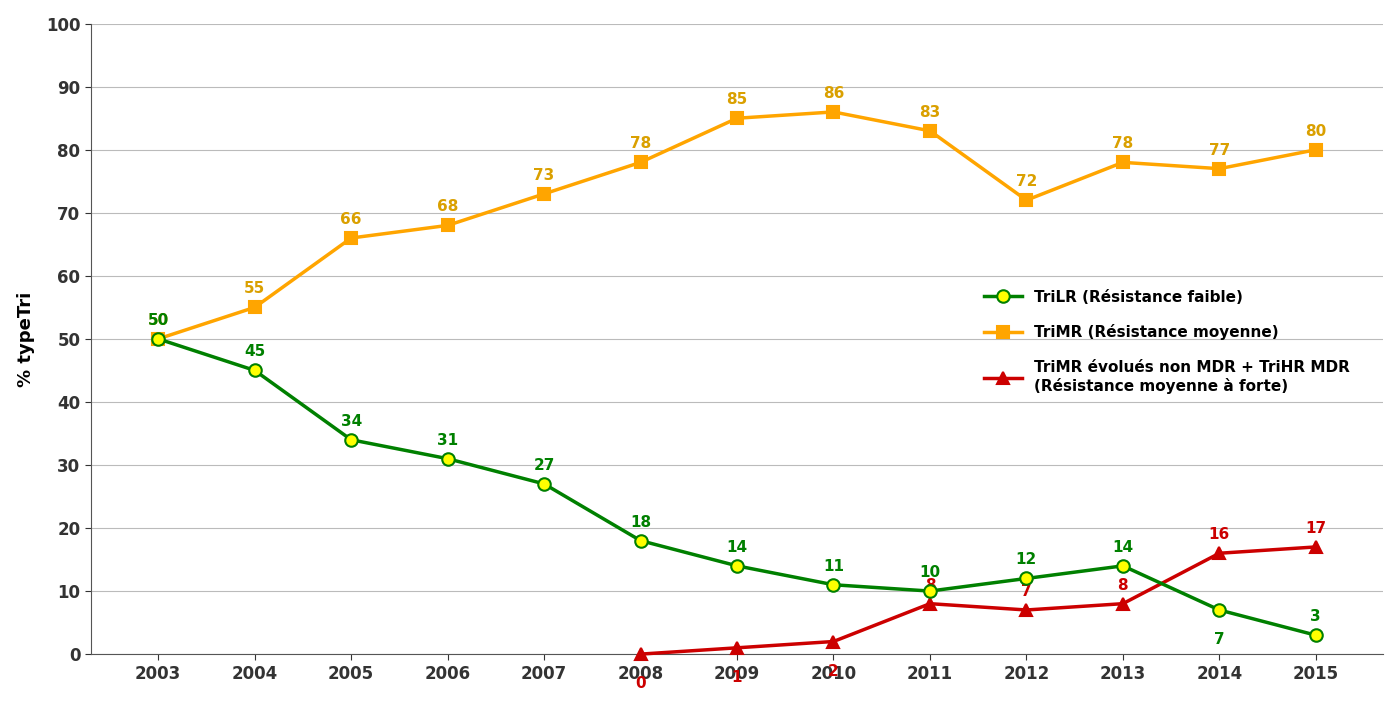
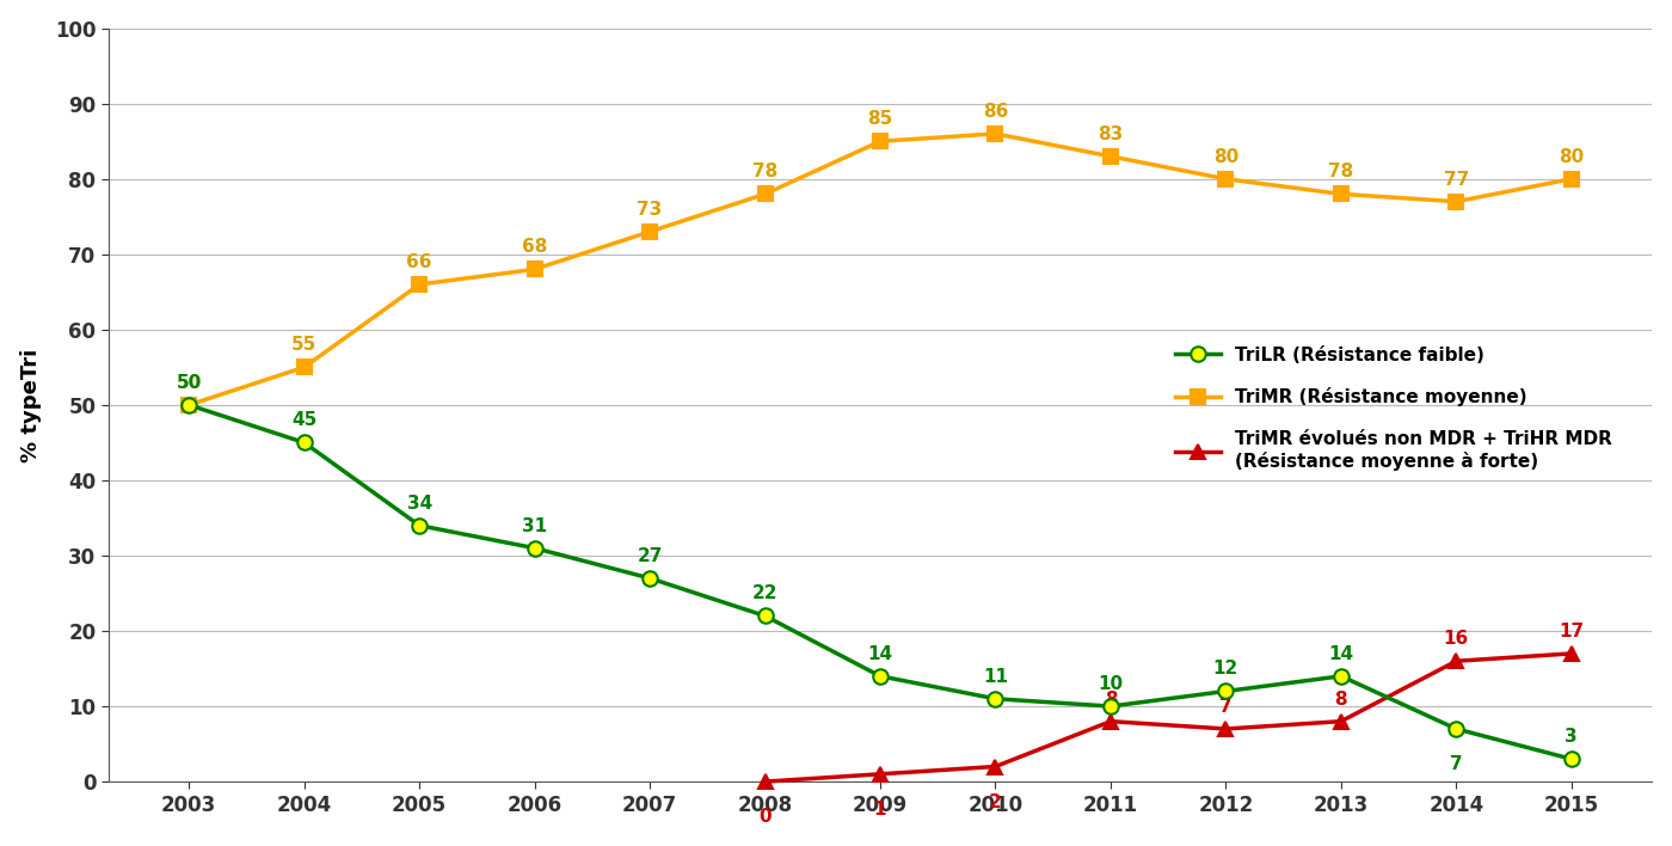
TriLR (Résistance faible)/2008: 18 -> 22
TriMR (Résistance moyenne)/2012: 72 -> 80
